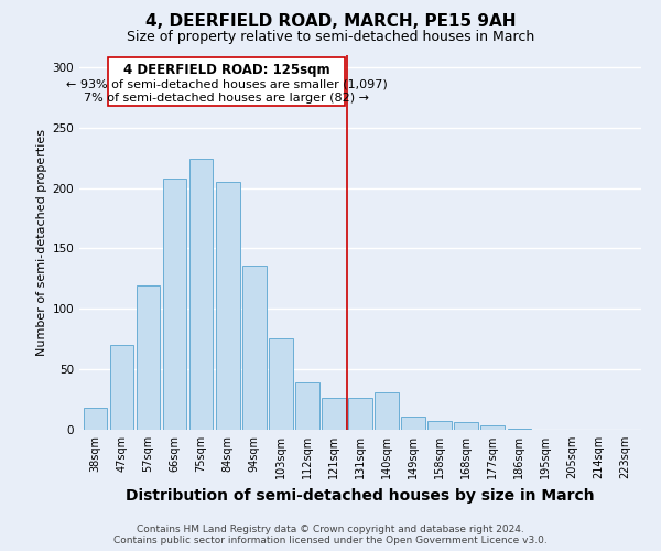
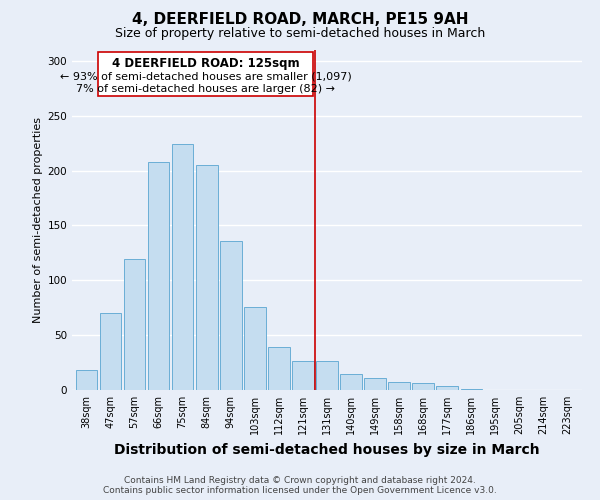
140sqm: 31 -> 15
